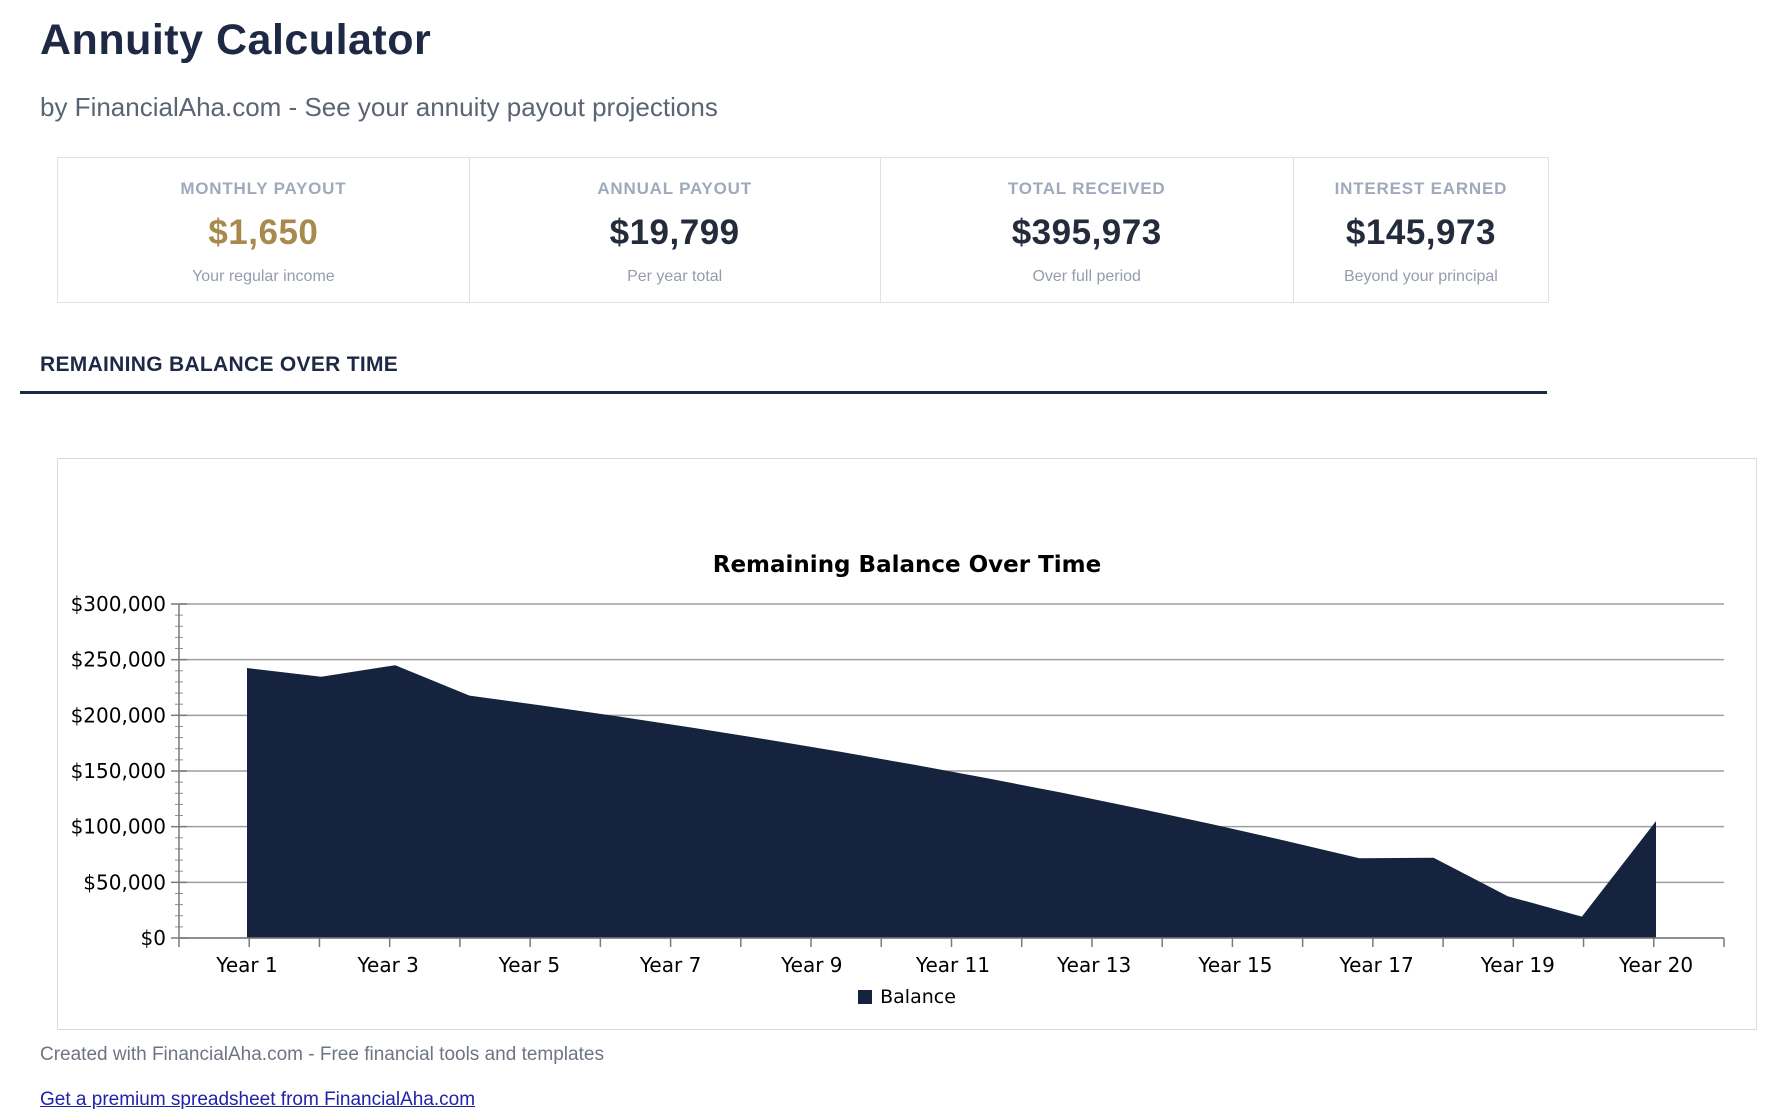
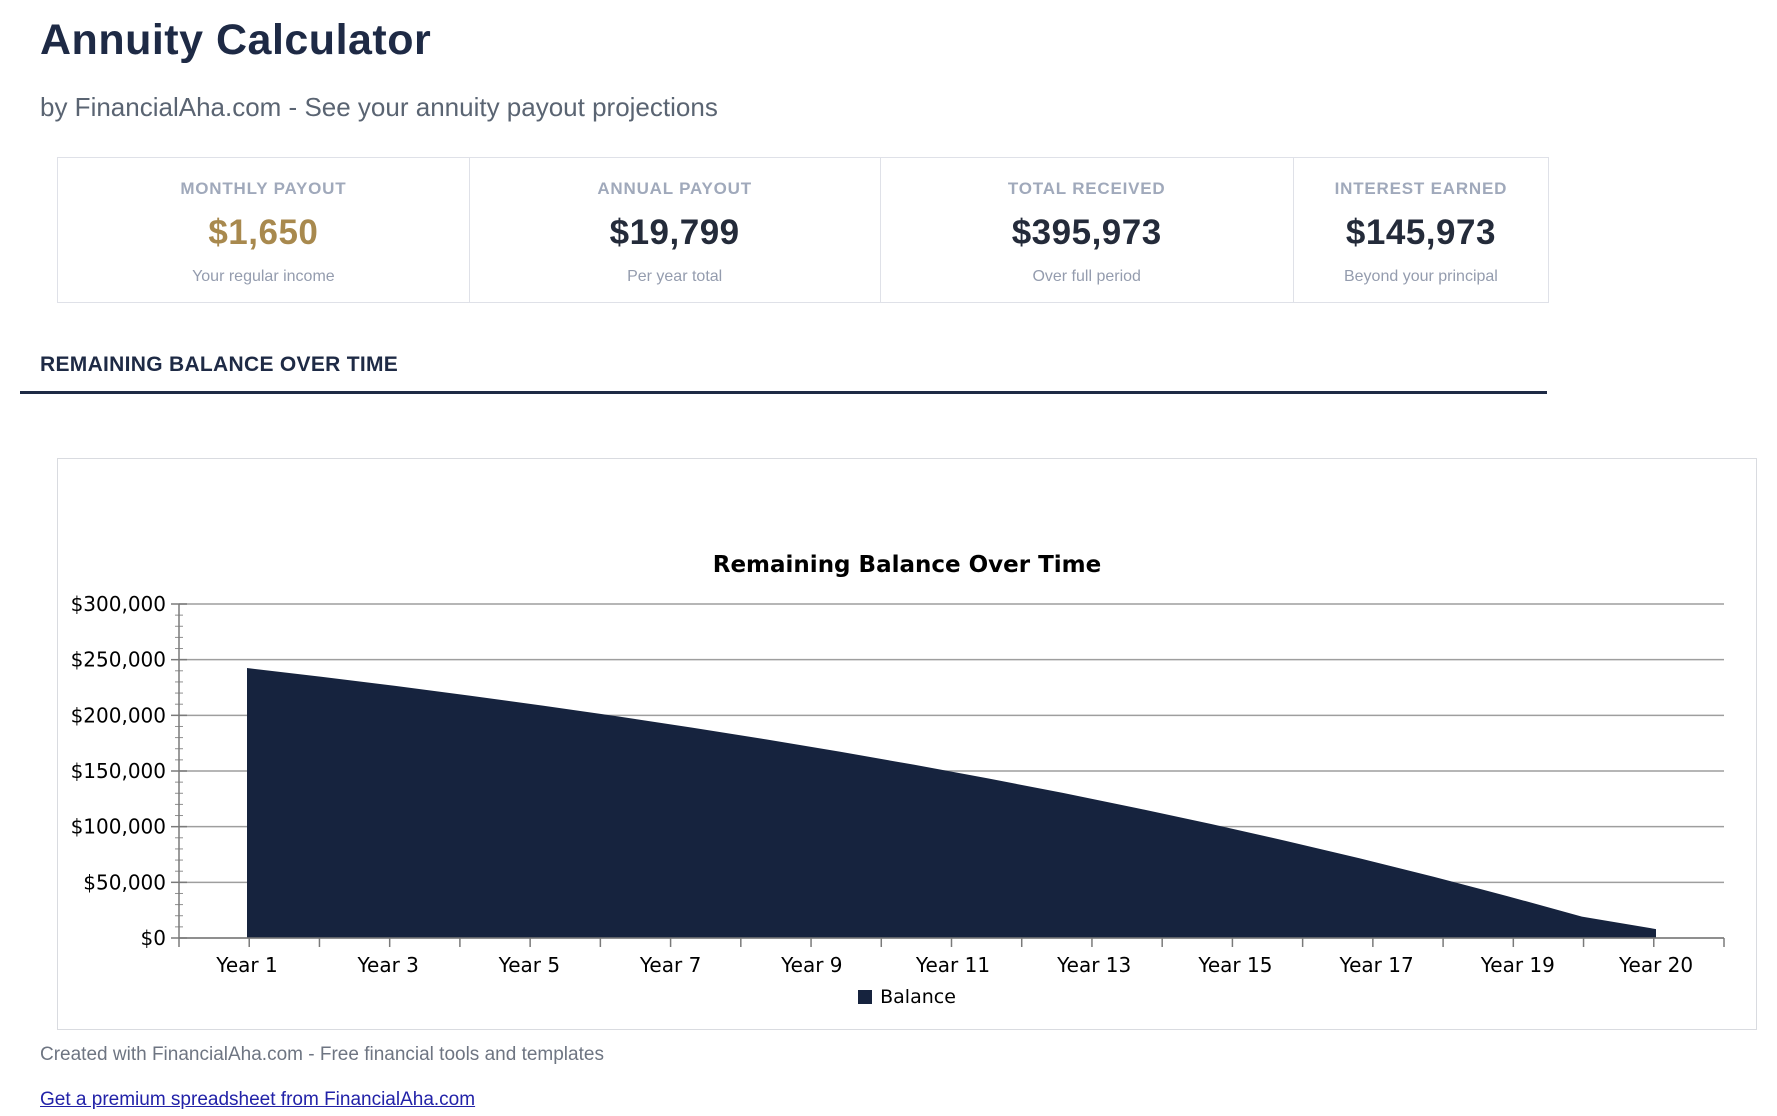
Year 3: $245000 -> $226000
Year 17: $72000 -> $55000
Year 20: $105000 -> $8000
